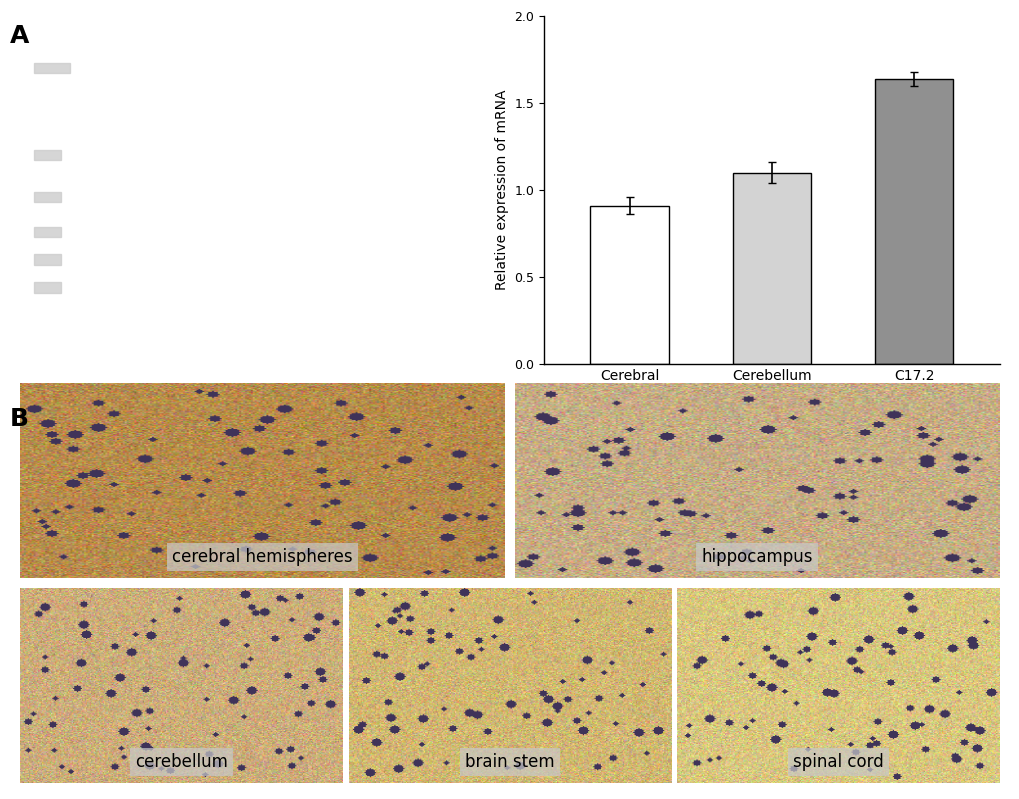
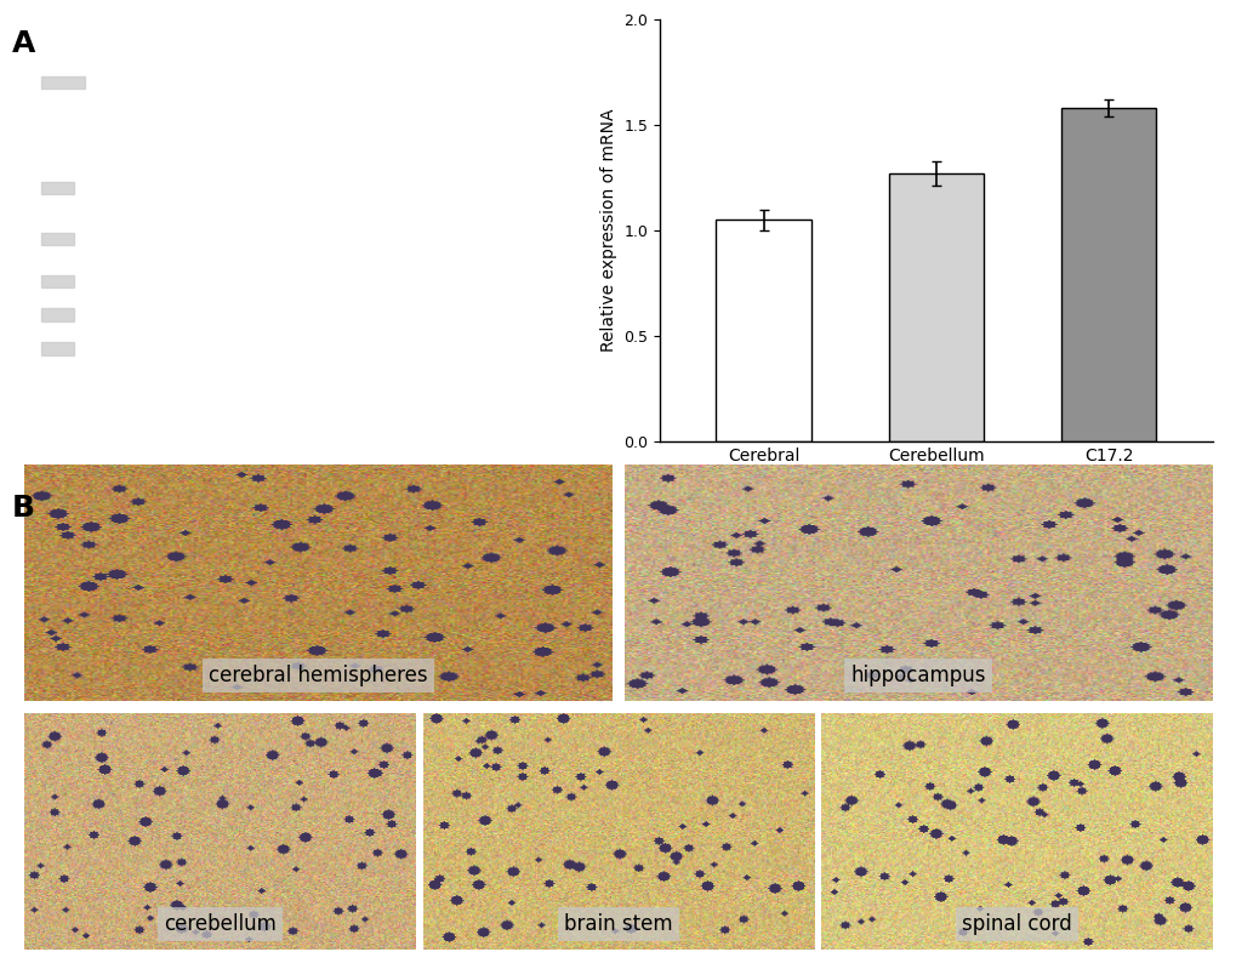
Cerebral Hemispheres: 0.91 -> 1.05
Cerebellum: 1.10 -> 1.27
C17.2: 1.64 -> 1.58
